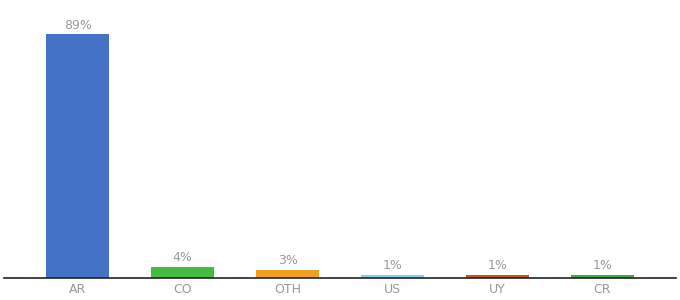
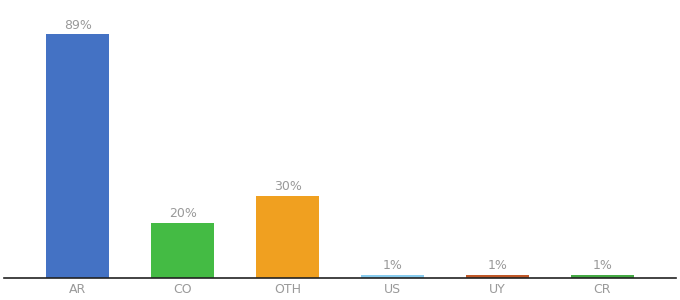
CO: 4% -> 20%
OTH: 3% -> 30%
